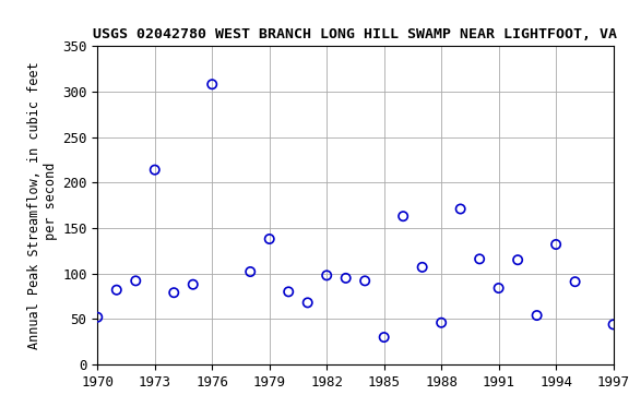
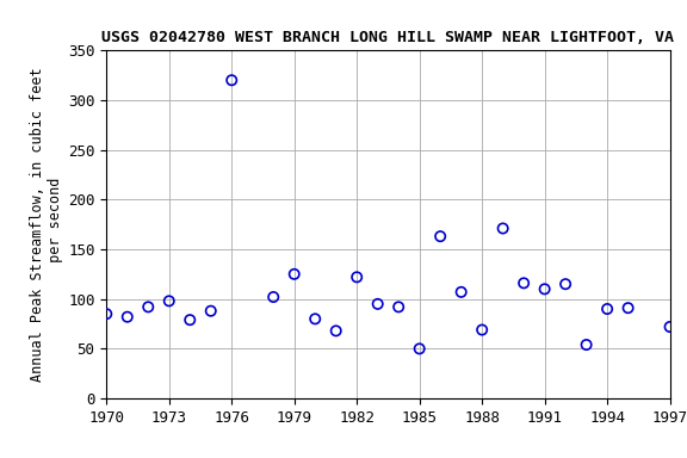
1970: 52 -> 85
1973: 214 -> 98
1976: 308 -> 320
1979: 138 -> 125
1982: 98 -> 122
1985: 30 -> 50
1988: 46 -> 69
1991: 84 -> 110
1994: 132 -> 90
1997: 44 -> 72
